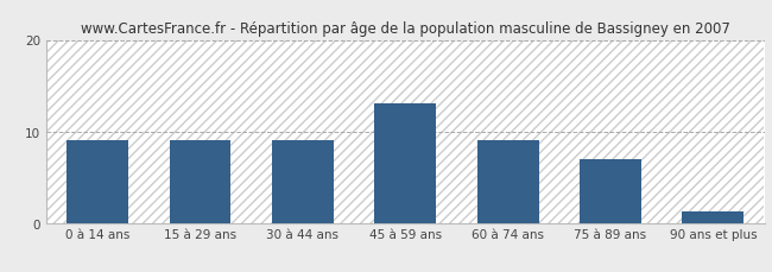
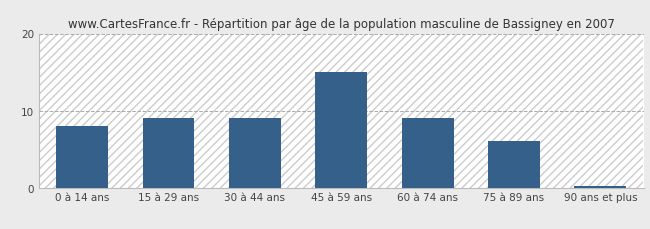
0 à 14 ans: 9.0 -> 8.0
45 à 59 ans: 13.0 -> 15.0
75 à 89 ans: 7.0 -> 6.0
90 ans et plus: 1.2 -> 0.2
